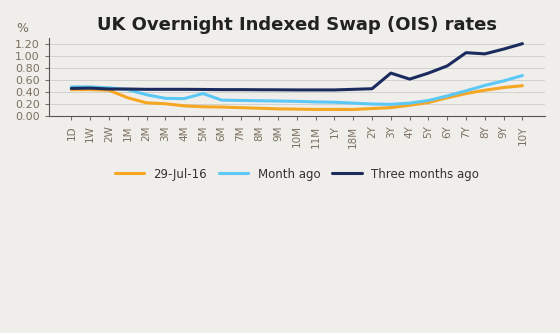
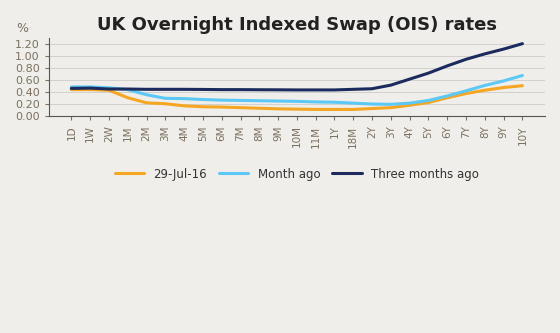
Month ago/5M: 0.38 -> 0.28
Three months ago/3Y: 0.72 -> 0.52
Three months ago/7Y: 1.06 -> 0.95
